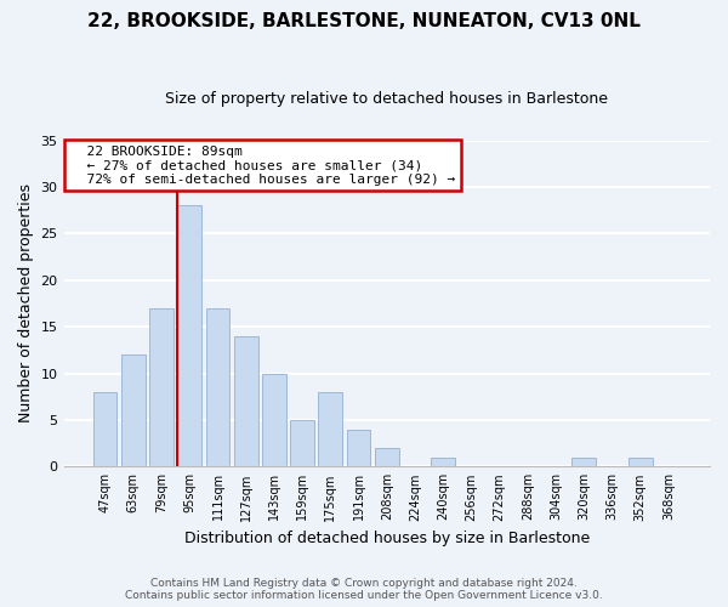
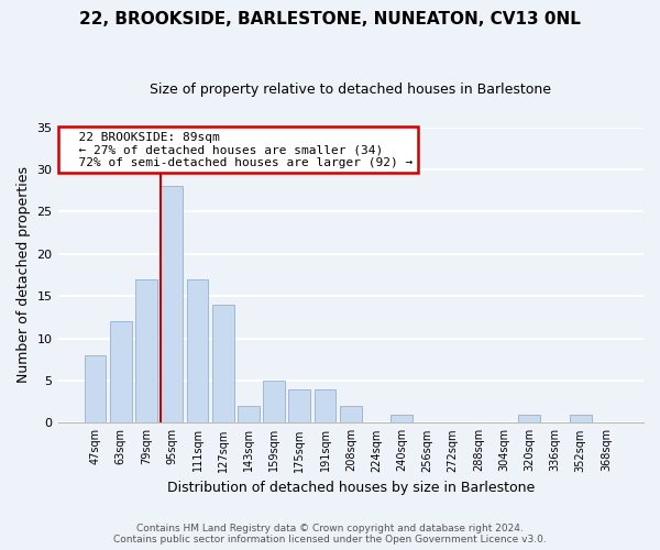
143sqm: 10 -> 2
175sqm: 8 -> 4
